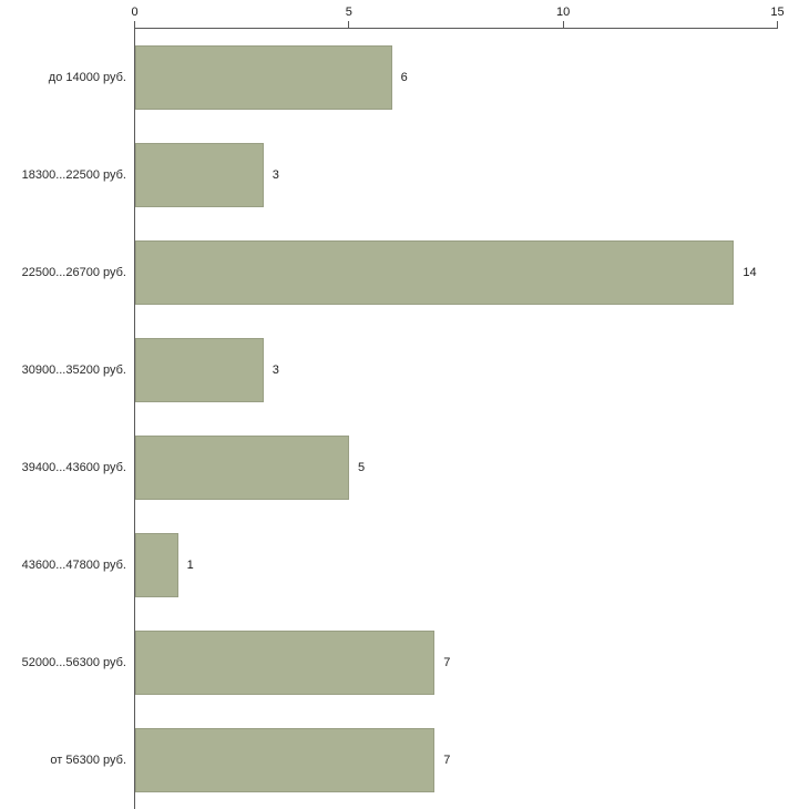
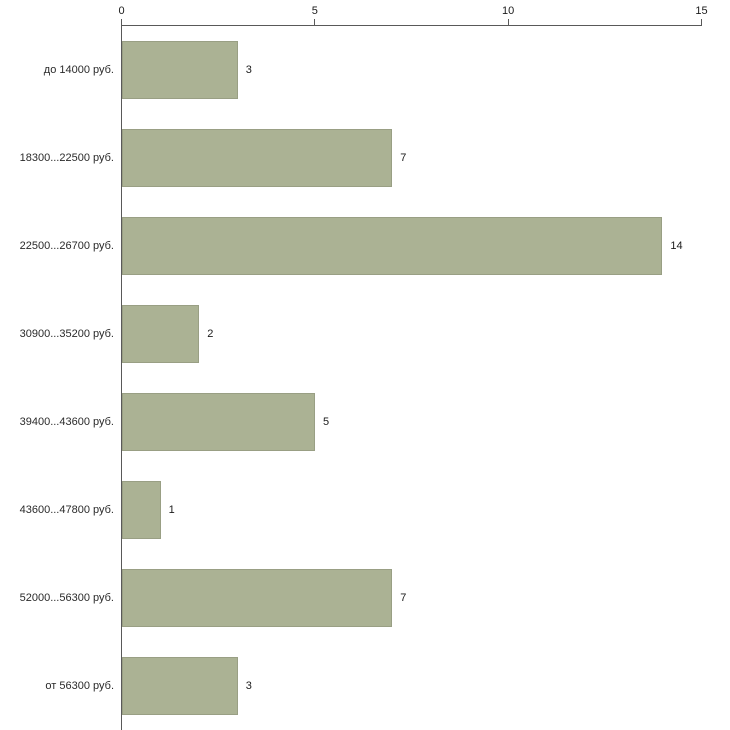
до 14000 руб.: 6 -> 3
18300...22500 руб.: 3 -> 7
30900...35200 руб.: 3 -> 2
от 56300 руб.: 7 -> 3
